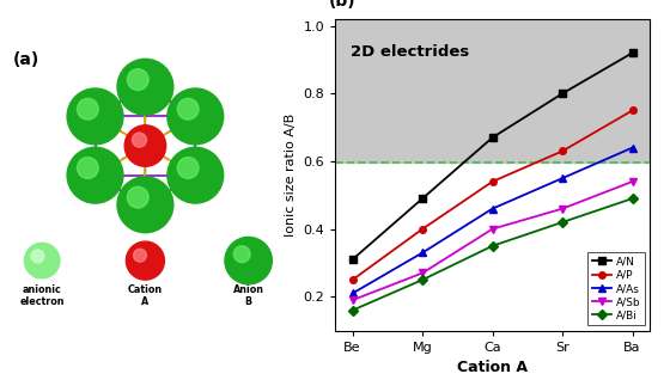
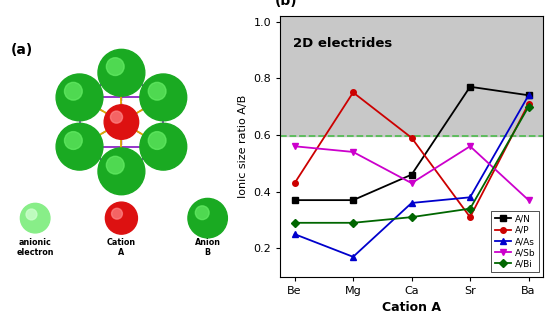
A/N/Be: 0.31 -> 0.37
A/P/Be: 0.25 -> 0.43
A/As/Be: 0.21 -> 0.25
A/Sb/Be: 0.19 -> 0.56
A/Bi/Be: 0.16 -> 0.29
A/N/Mg: 0.49 -> 0.37
A/P/Mg: 0.40 -> 0.75
A/As/Mg: 0.33 -> 0.17
A/Sb/Mg: 0.27 -> 0.54
A/Bi/Mg: 0.25 -> 0.29
A/N/Ca: 0.67 -> 0.46
A/P/Ca: 0.54 -> 0.59
A/As/Ca: 0.46 -> 0.36
A/Sb/Ca: 0.40 -> 0.43
A/Bi/Ca: 0.35 -> 0.31
A/N/Sr: 0.80 -> 0.77
A/P/Sr: 0.63 -> 0.31
A/As/Sr: 0.55 -> 0.38
A/Sb/Sr: 0.46 -> 0.56
A/Bi/Sr: 0.42 -> 0.34
A/N/Ba: 0.92 -> 0.74
A/P/Ba: 0.75 -> 0.71
A/As/Ba: 0.64 -> 0.74
A/Sb/Ba: 0.54 -> 0.37
A/Bi/Ba: 0.49 -> 0.70
